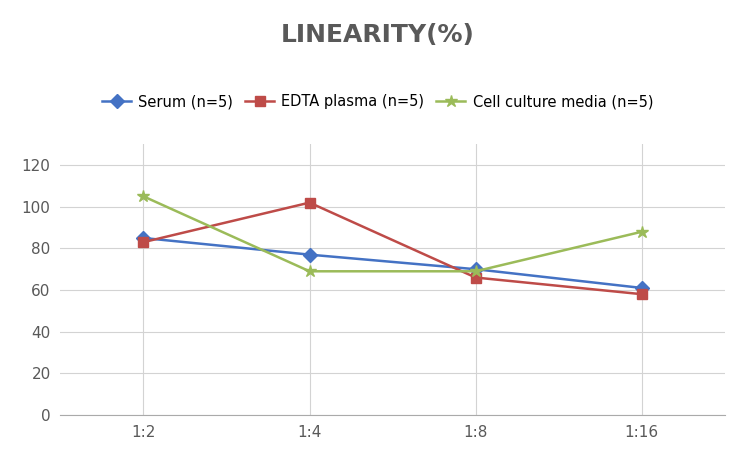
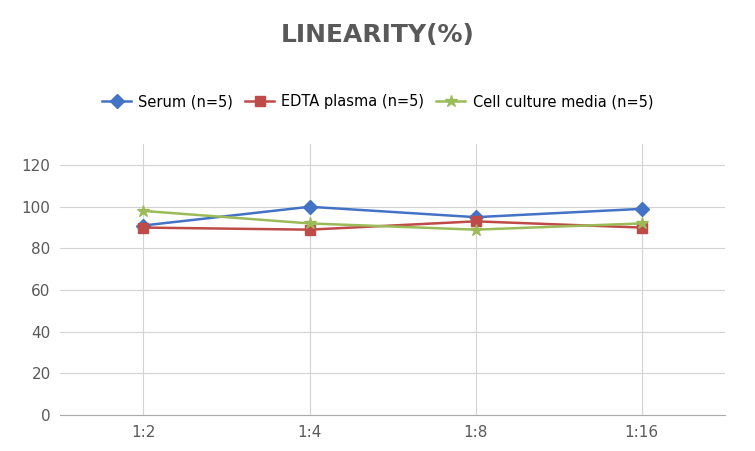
Serum (n=5)/1:2: 85 -> 91
EDTA plasma (n=5)/1:2: 83 -> 90
Cell culture media (n=5)/1:2: 105 -> 98
Serum (n=5)/1:4: 77 -> 100
EDTA plasma (n=5)/1:4: 102 -> 89
Cell culture media (n=5)/1:4: 69 -> 92
Serum (n=5)/1:8: 70 -> 95
EDTA plasma (n=5)/1:8: 66 -> 93
Cell culture media (n=5)/1:8: 69 -> 89
Serum (n=5)/1:16: 61 -> 99
EDTA plasma (n=5)/1:16: 58 -> 90
Cell culture media (n=5)/1:16: 88 -> 92
